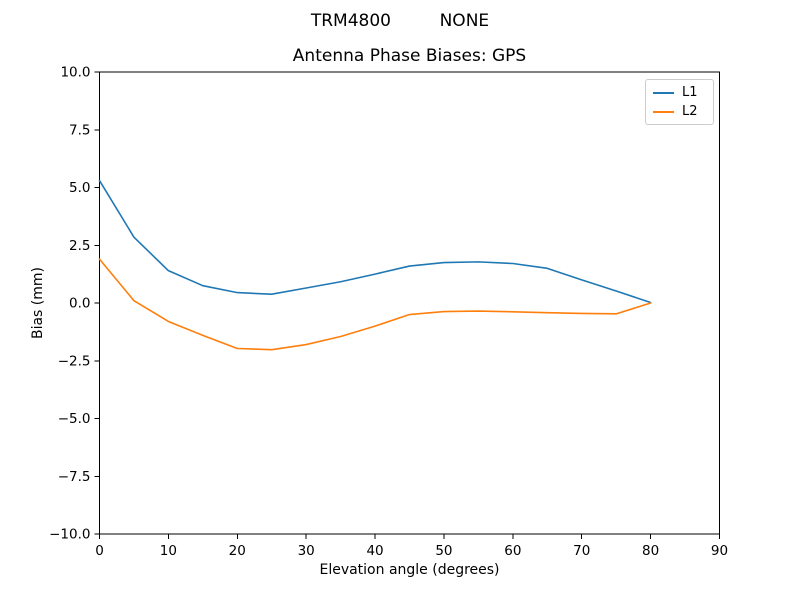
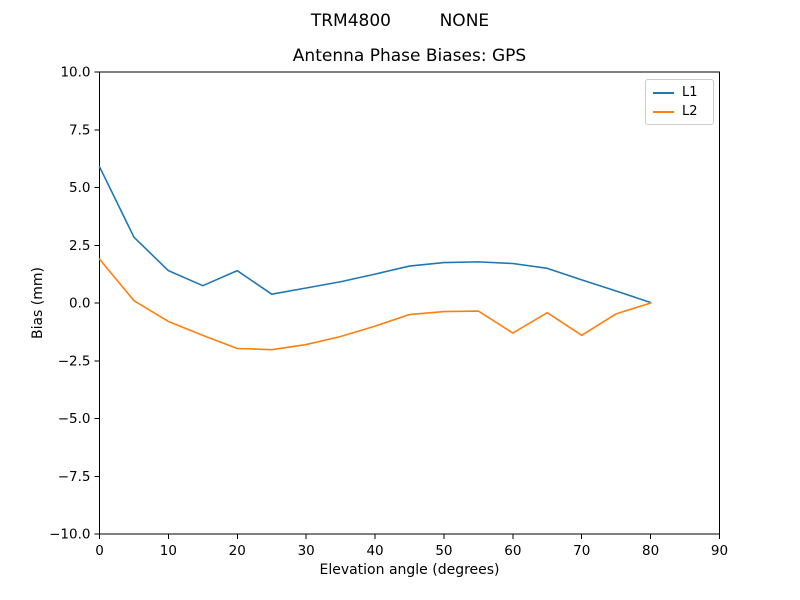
L1/0: 5.3 -> 5.9
L1/20: 0.5 -> 1.4
L2/60: -0.4 -> -1.3
L2/70: -0.5 -> -1.4
